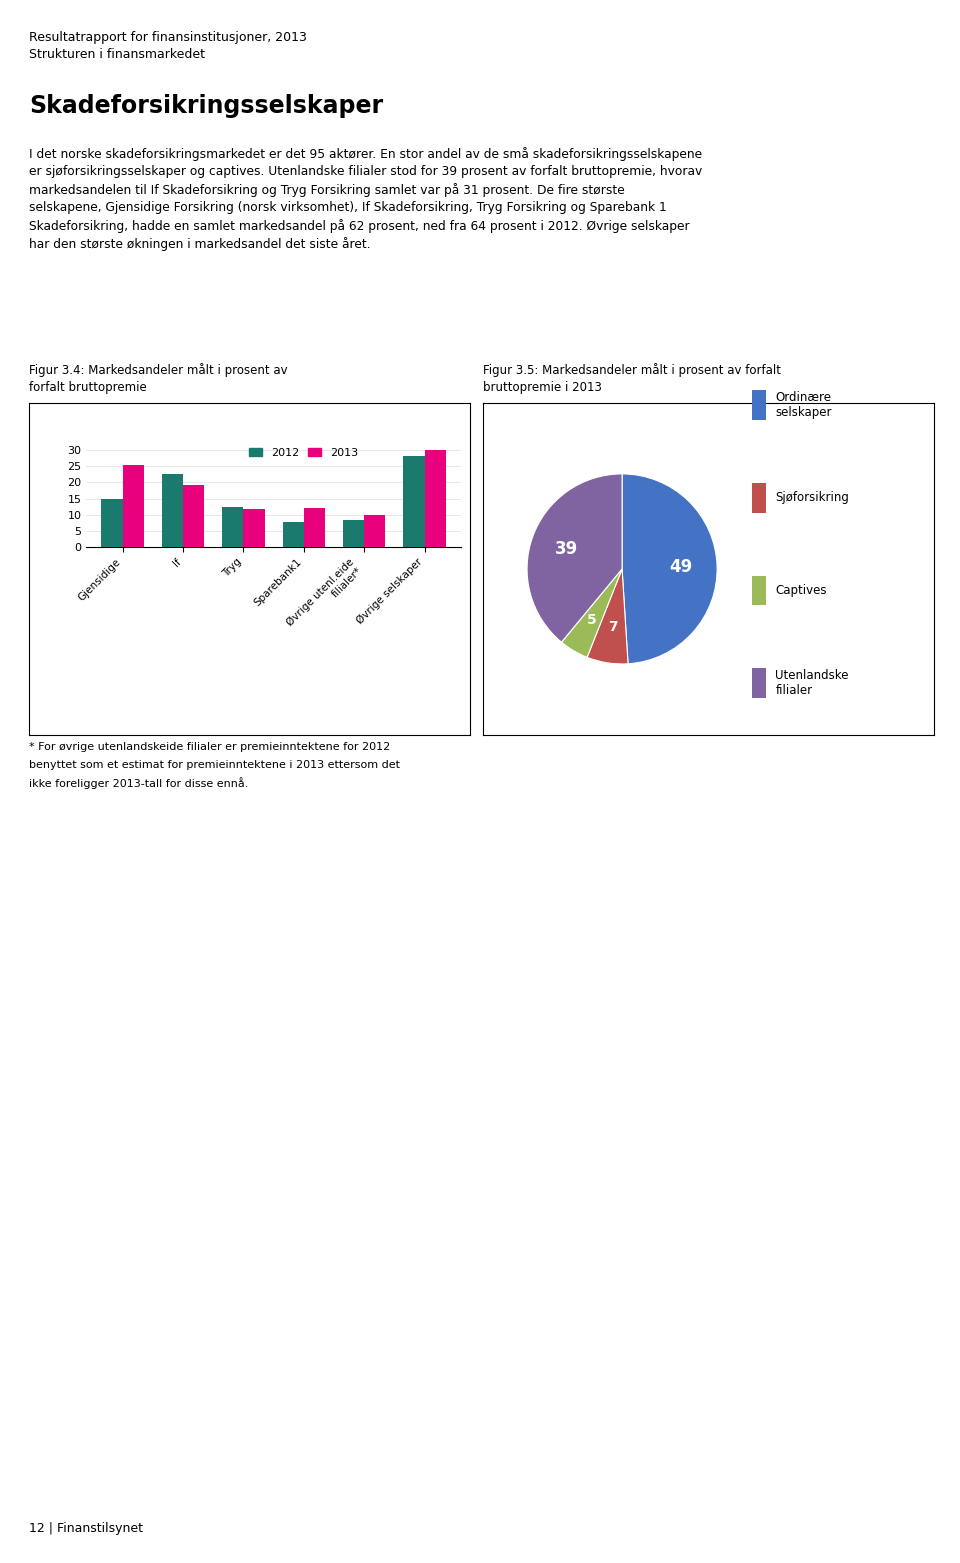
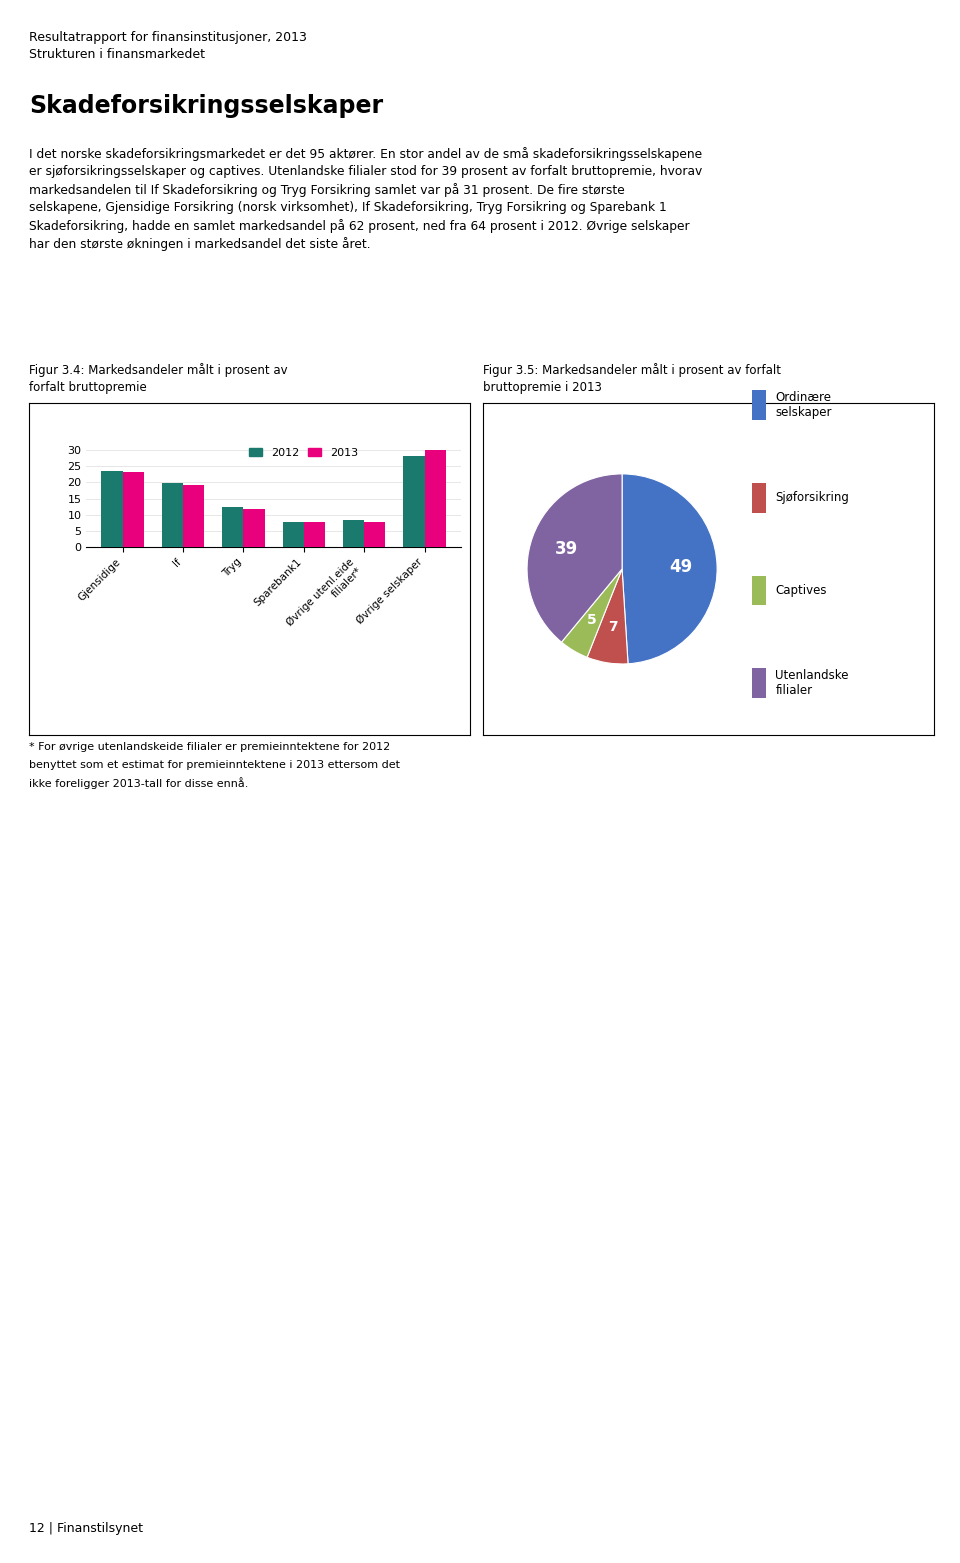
2012/Gjensidige: 15.0 -> 23.5
2013/Gjensidige: 25.5 -> 23.2
2012/If: 22.5 -> 19.7
2013/Sparebank1: 12.0 -> 7.8
2013/Øvrige utenl.eide filialer*: 10.0 -> 7.9
